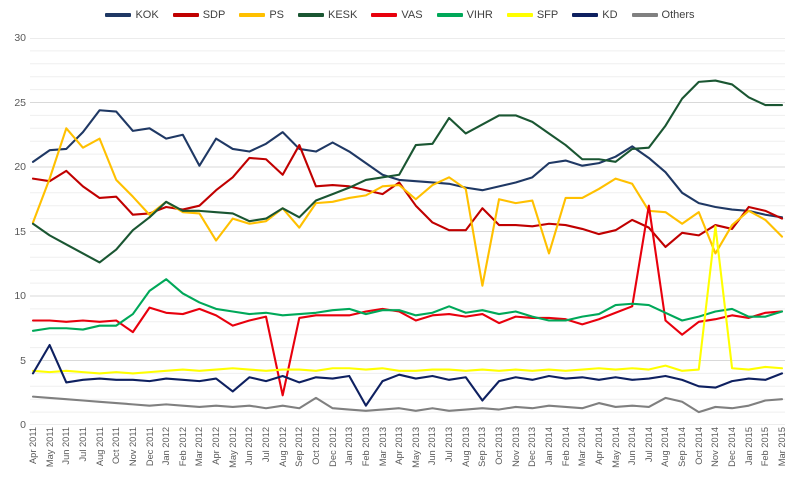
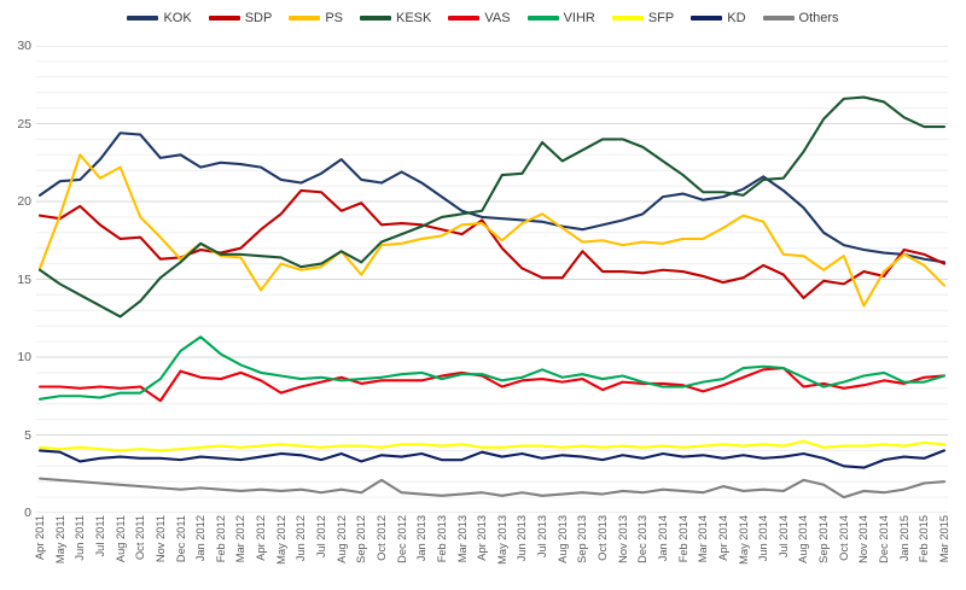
KD/May 2011: 6.2 -> 3.9
KOK/Mar 2012: 20.1 -> 22.4
KD/May 2012: 2.6 -> 3.8
VAS/Aug 2012: 2.3 -> 8.7
SDP/Sep 2012: 21.7 -> 19.9
KD/Feb 2013: 1.5 -> 3.4
PS/Sep 2013: 10.8 -> 17.4
KD/Sep 2013: 1.9 -> 3.6
PS/Jan 2014: 13.3 -> 17.3
VAS/Jul 2014: 17.0 -> 9.3
VAS/Sep 2014: 7.0 -> 8.3
SFP/Nov 2014: 15.4 -> 4.3
